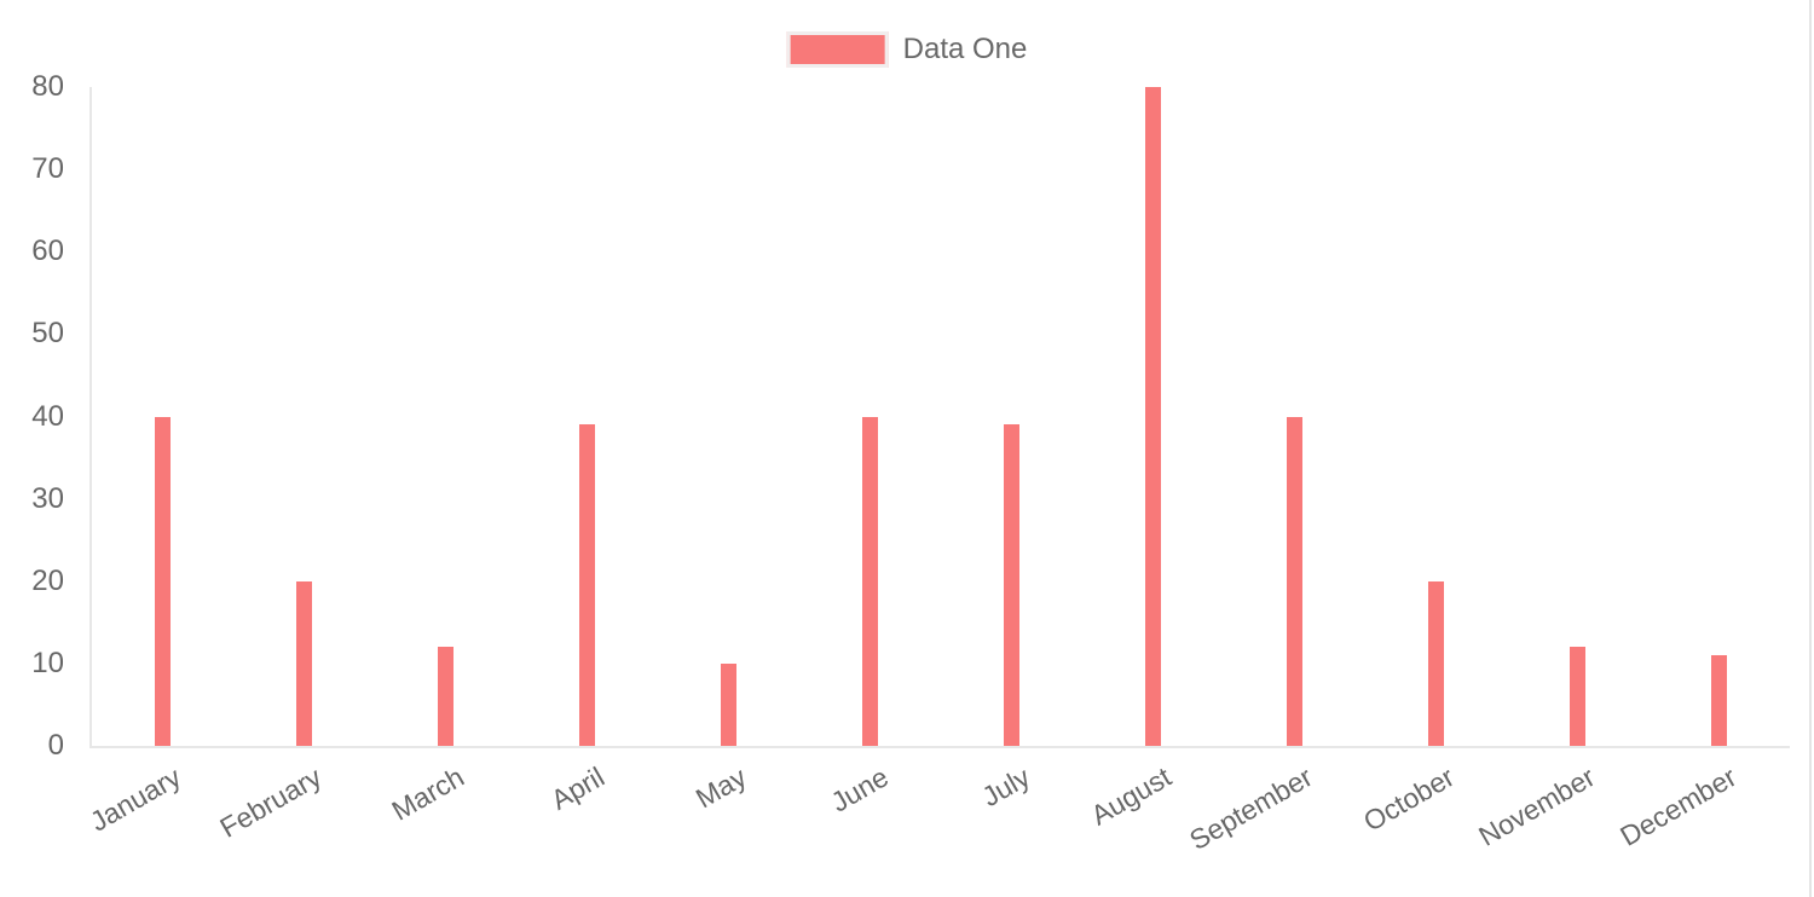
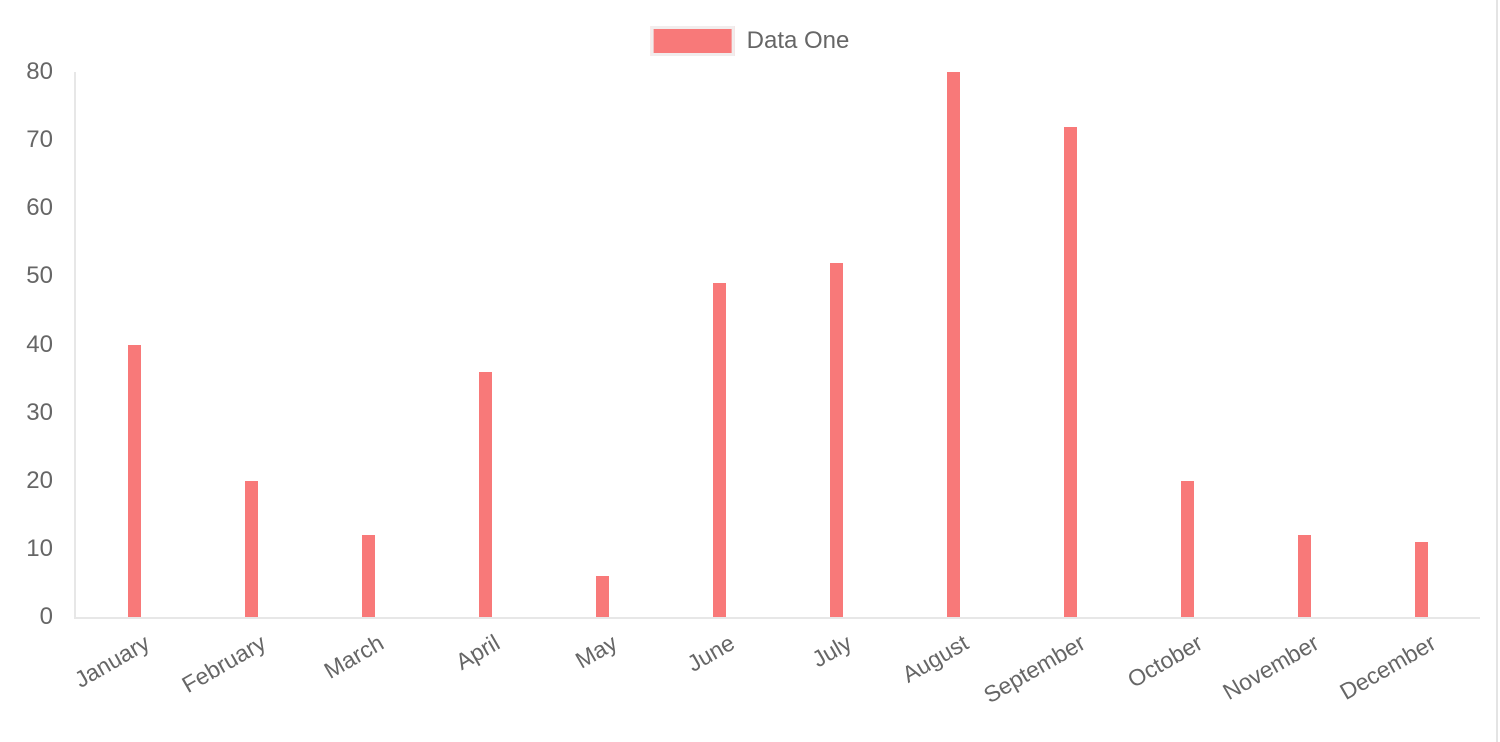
April: 39 -> 36
May: 10 -> 6
June: 40 -> 49
July: 39 -> 52
September: 40 -> 72
